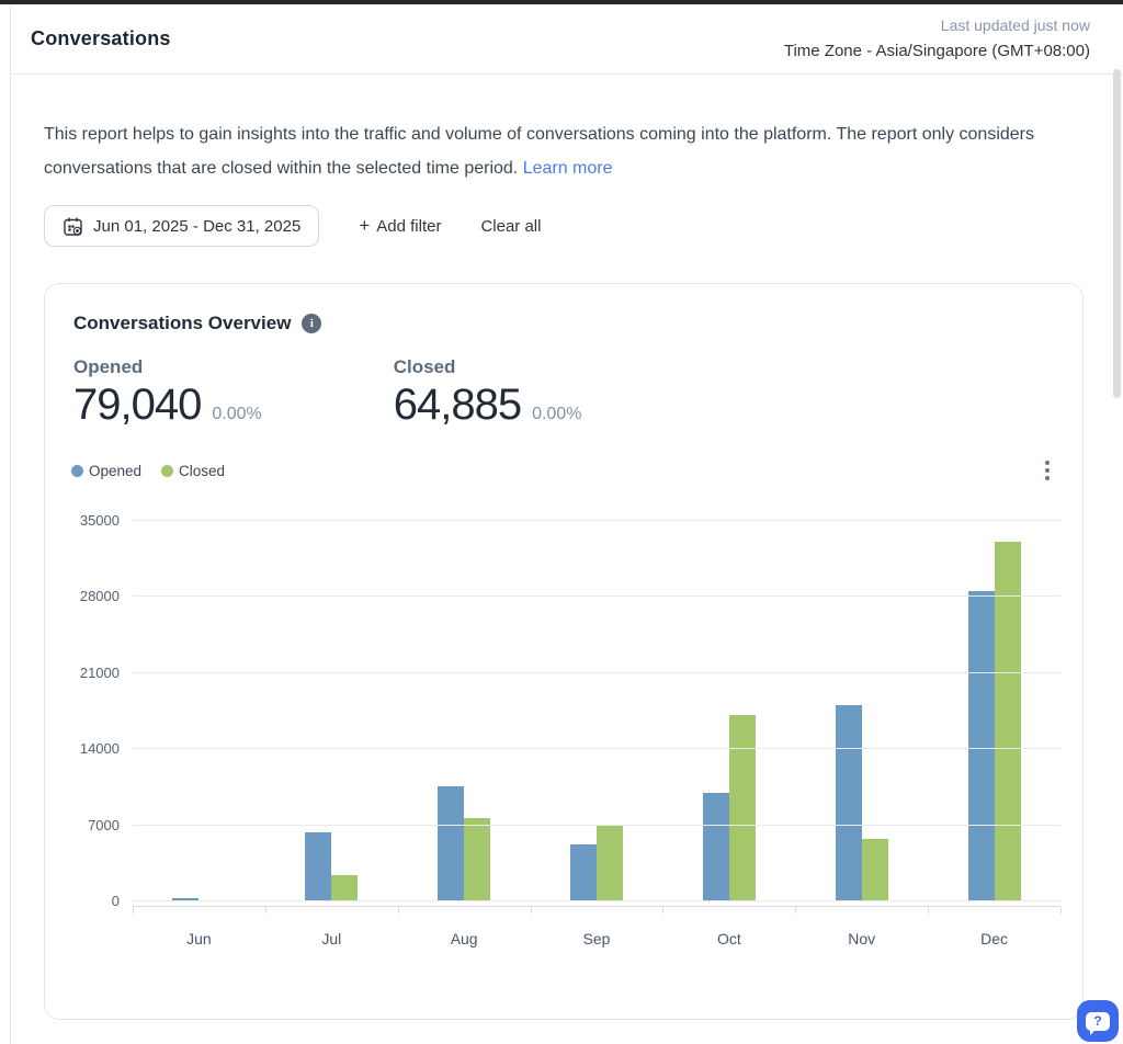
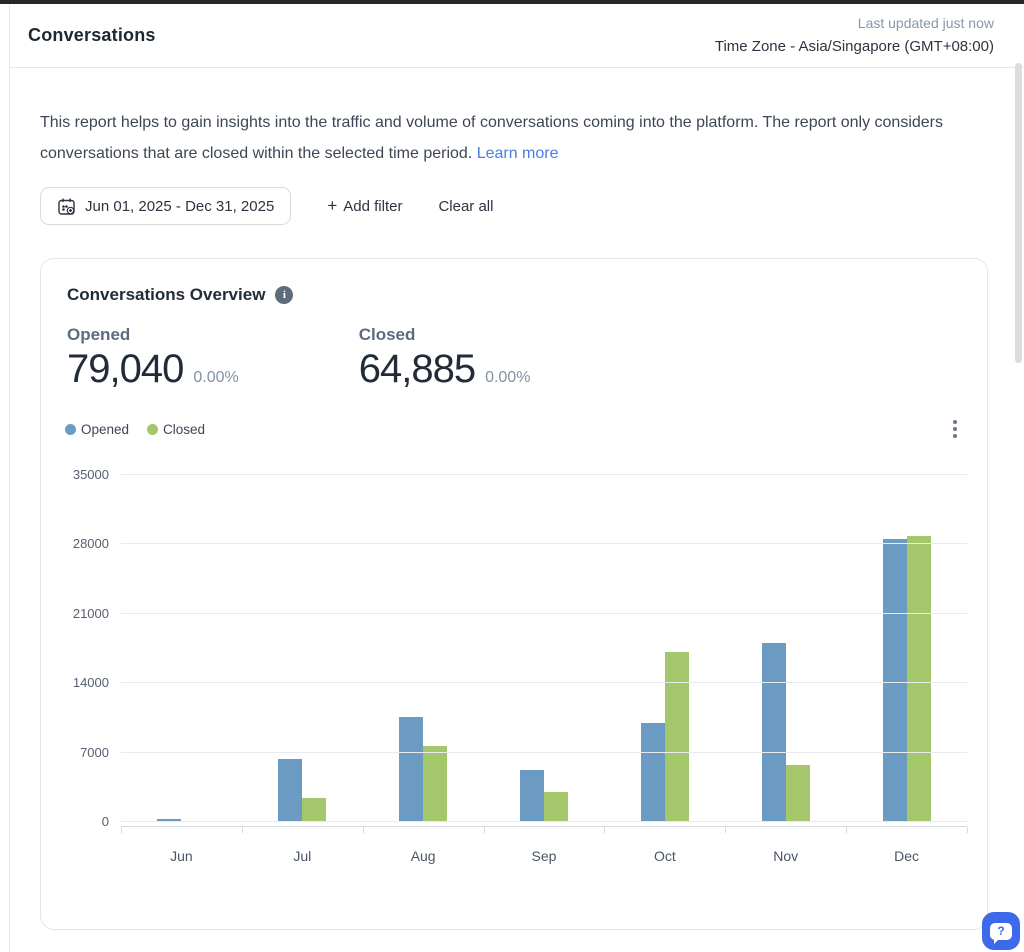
Closed/Sep: 7000 -> 3000
Closed/Dec: 33000 -> 29000
